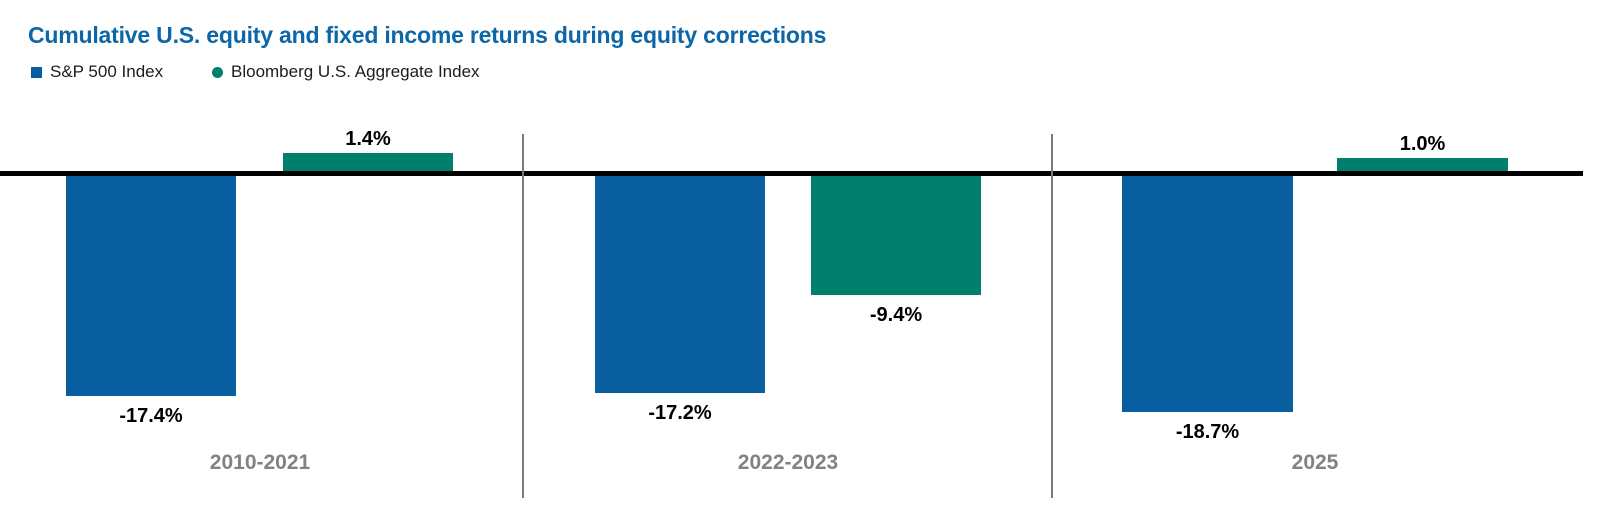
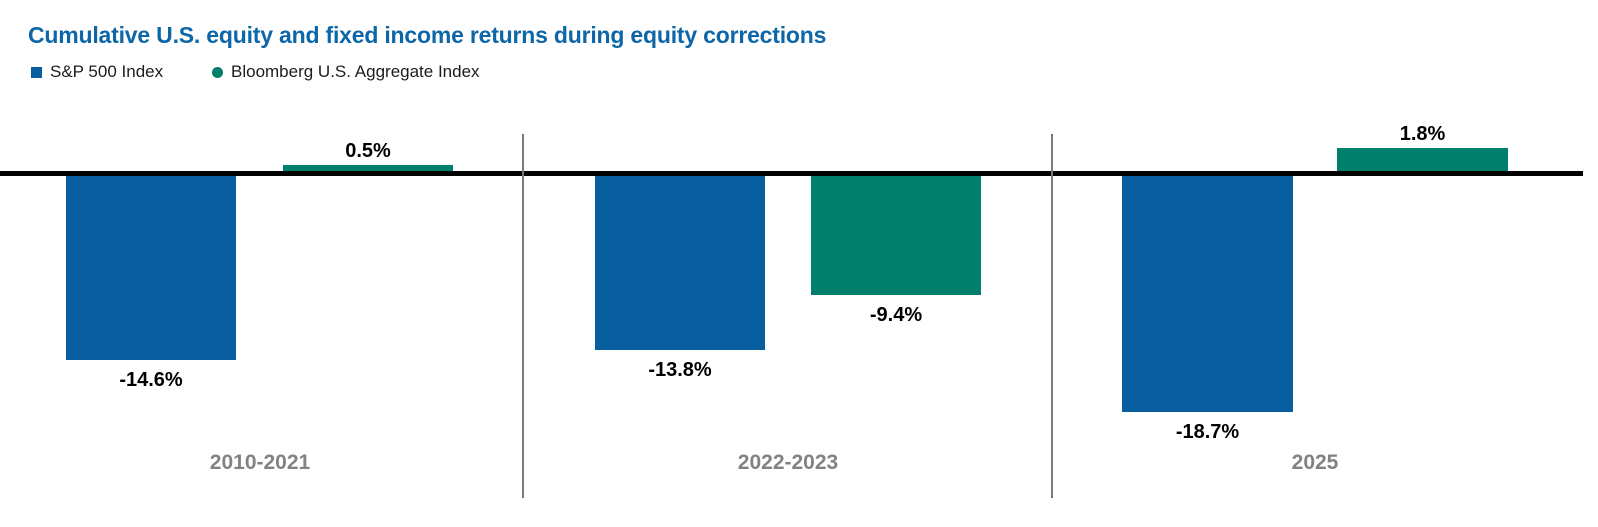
S&P 500 Index/2010-2021: -17.4% -> -14.6%
Bloomberg U.S. Aggregate Index/2010-2021: 1.4% -> 0.5%
S&P 500 Index/2022-2023: -17.2% -> -13.8%
Bloomberg U.S. Aggregate Index/2025: 1.0% -> 1.8%
